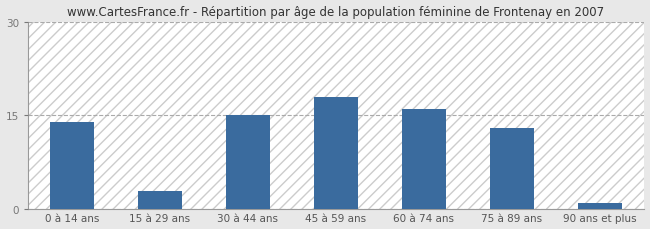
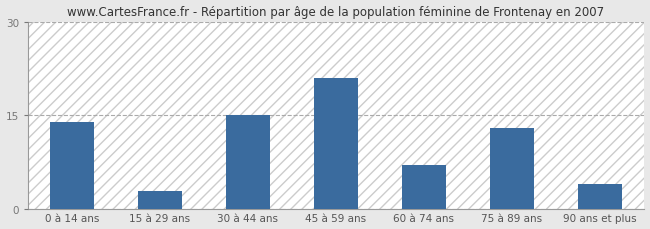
45 à 59 ans: 18 -> 21
60 à 74 ans: 16 -> 7
90 ans et plus: 1 -> 4
